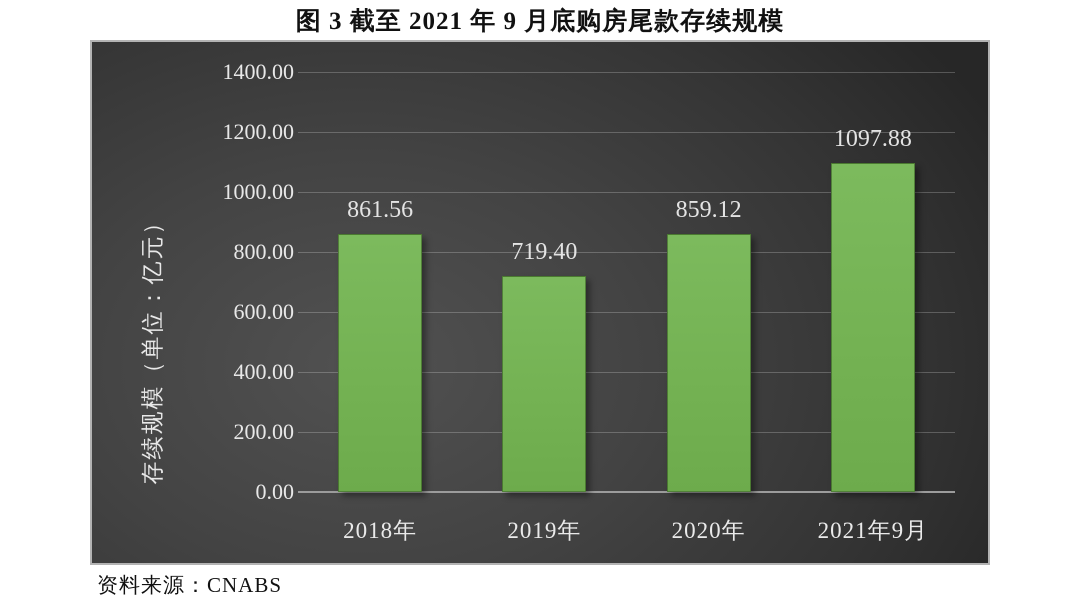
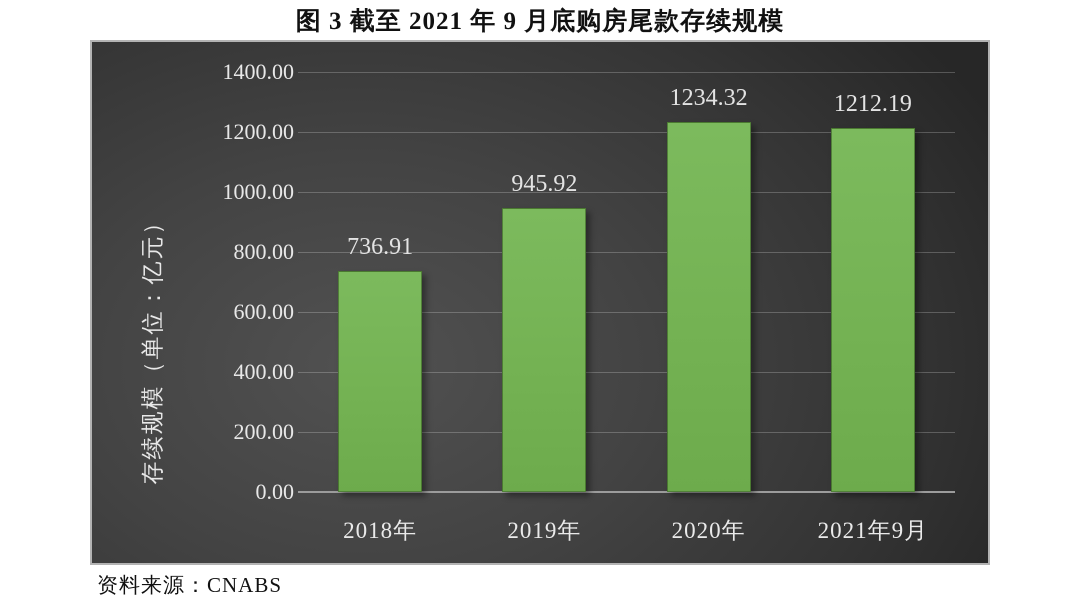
2018年: 861.56 -> 736.91
2019年: 719.40 -> 945.92
2020年: 859.12 -> 1234.32
2021年9月: 1097.88 -> 1212.19
